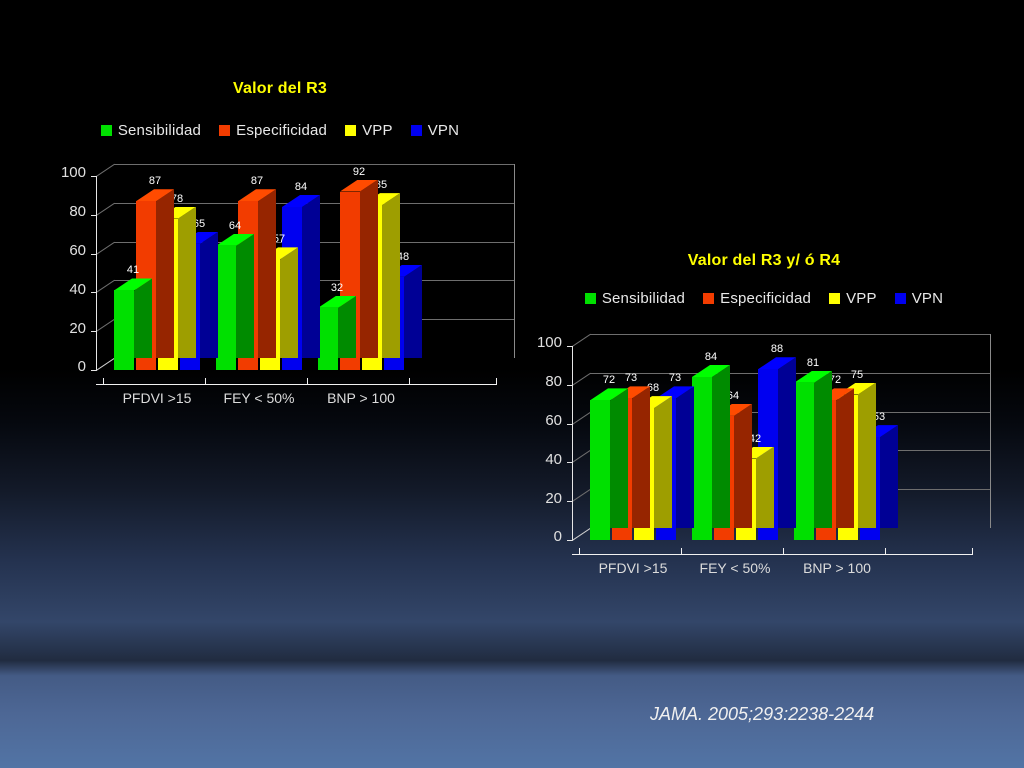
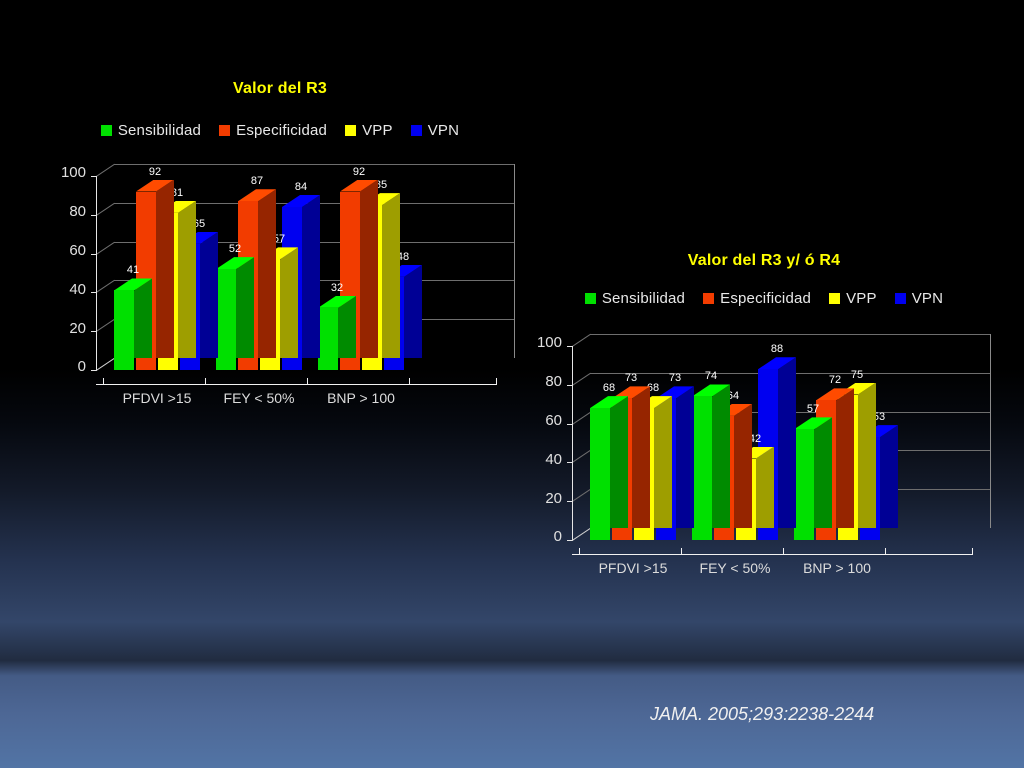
Valor del R3/Especificidad/PFDVI >15: 87 -> 92
Valor del R3/VPP/PFDVI >15: 78 -> 81
Valor del R3/Sensibilidad/FEY < 50%: 64 -> 52
Valor del R3 y/ ó R4/Sensibilidad/PFDVI >15: 72 -> 68
Valor del R3 y/ ó R4/Sensibilidad/FEY < 50%: 84 -> 74
Valor del R3 y/ ó R4/Sensibilidad/BNP > 100: 81 -> 57
